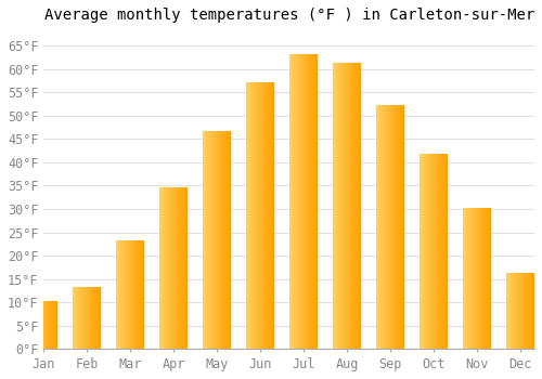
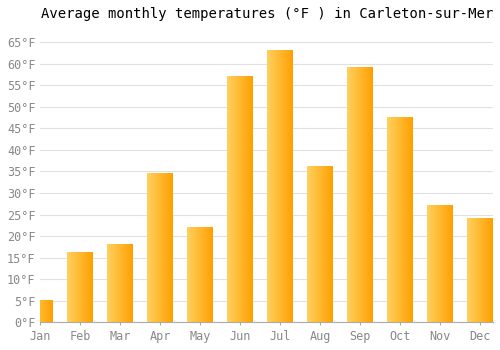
Jan: 10.0°F -> 5.0°F
Feb: 13.0°F -> 16.0°F
Mar: 23.0°F -> 18.0°F
May: 46.5°F -> 22.0°F
Aug: 61.0°F -> 36.0°F
Sep: 52.0°F -> 59.0°F
Oct: 41.5°F -> 47.5°F
Nov: 30.0°F -> 27.0°F
Dec: 16.0°F -> 24.0°F
